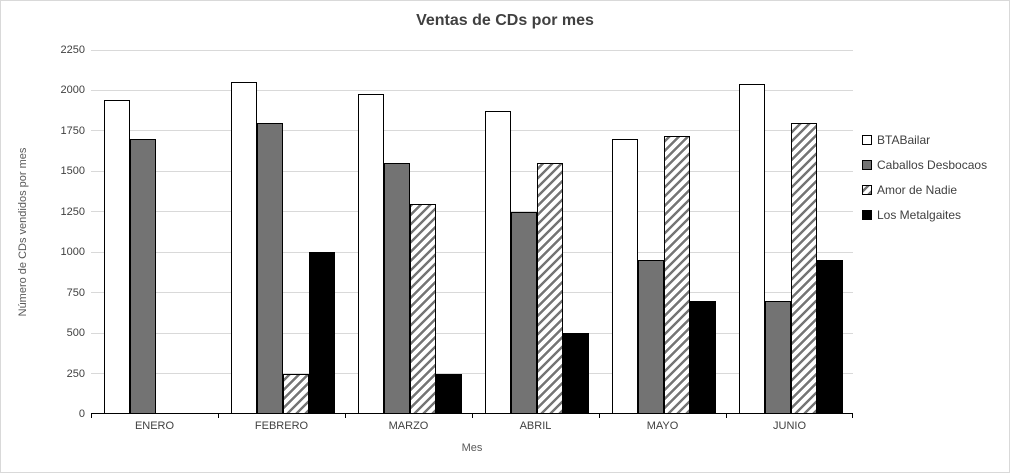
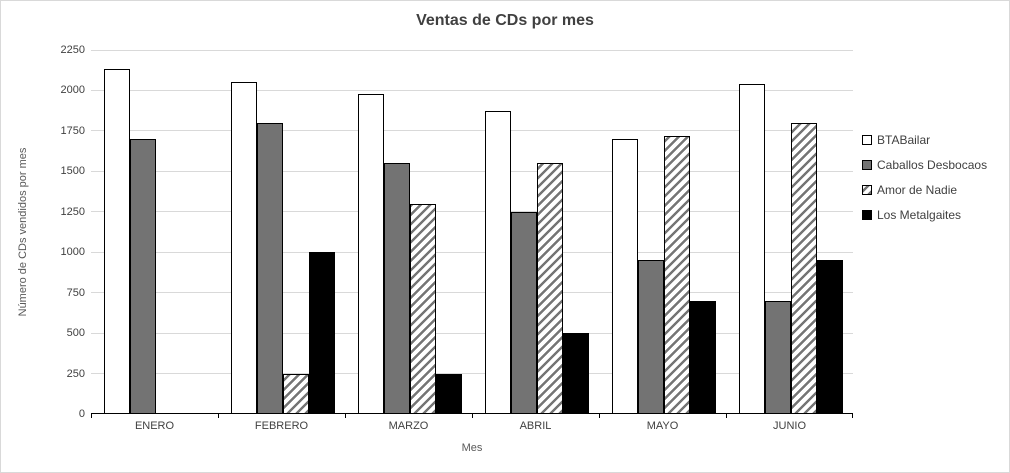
BTABailar/ENERO: 1940 -> 2130
